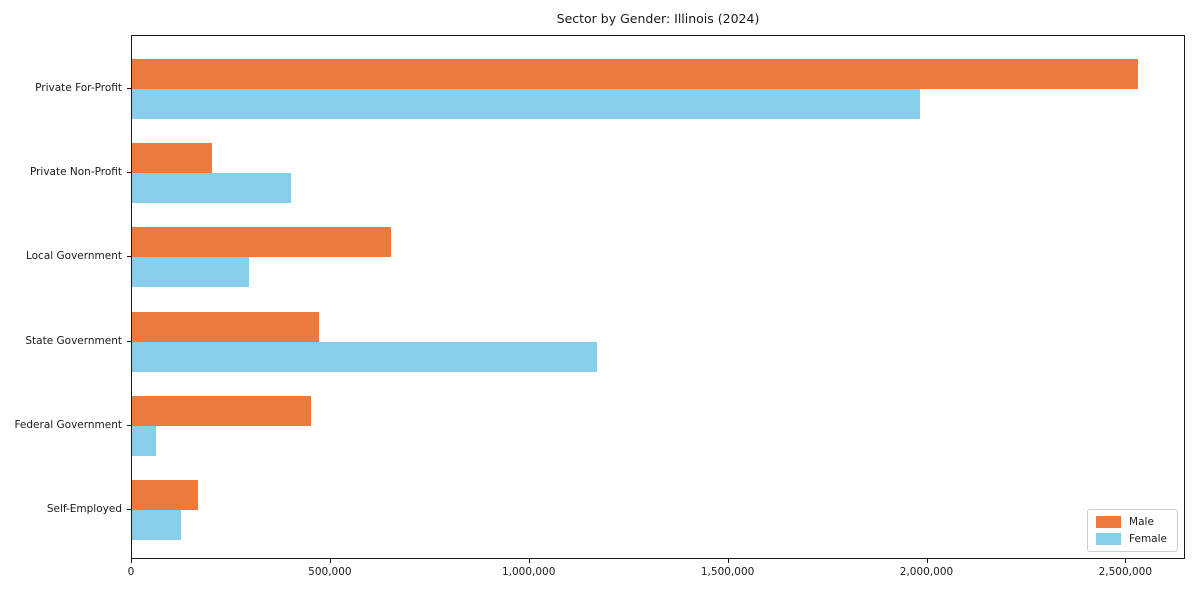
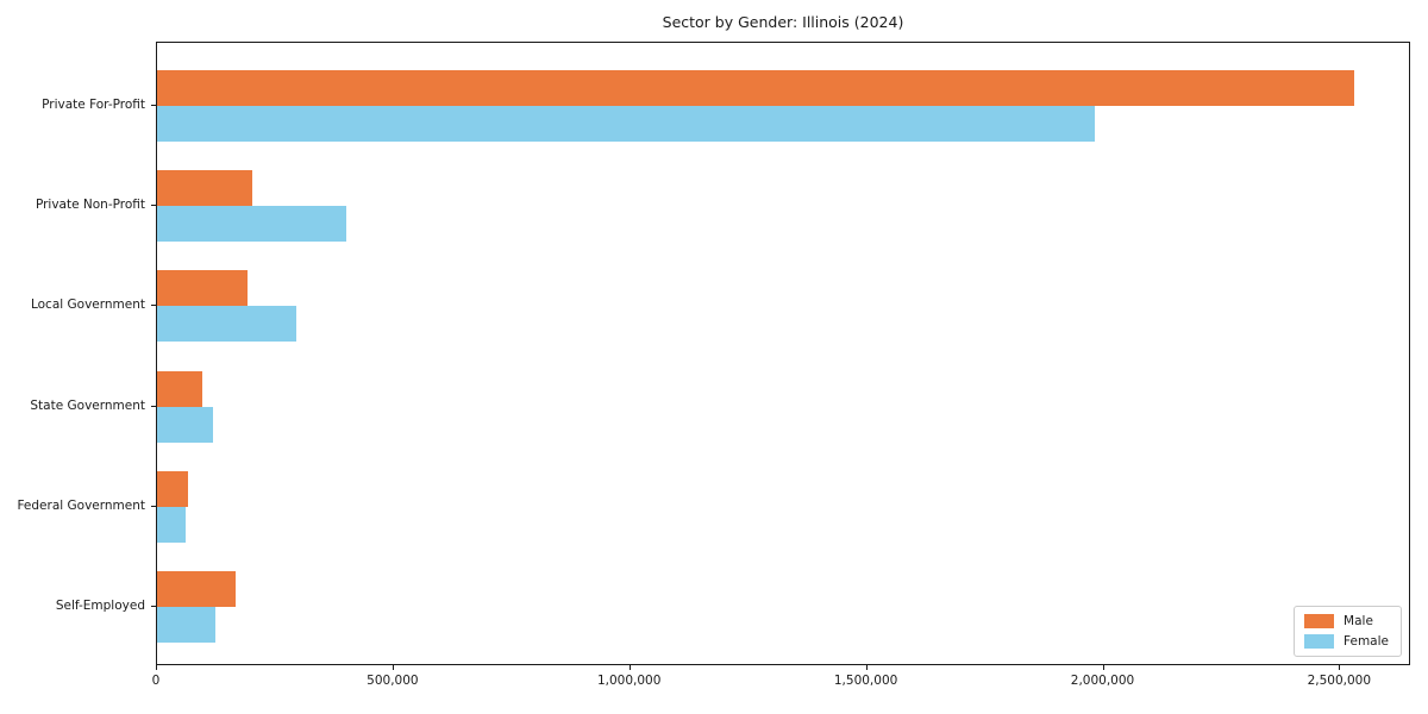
Male/Local Government: 650000 -> 190000
Male/State Government: 470000 -> 100000
Female/State Government: 1170000 -> 120000
Male/Federal Government: 450000 -> 60000
